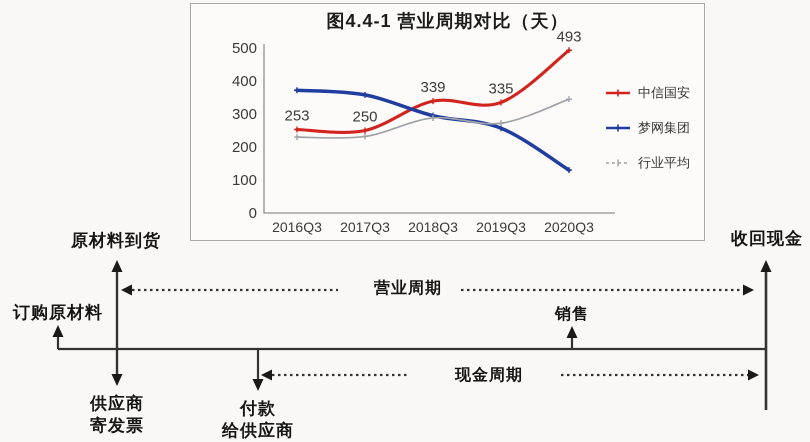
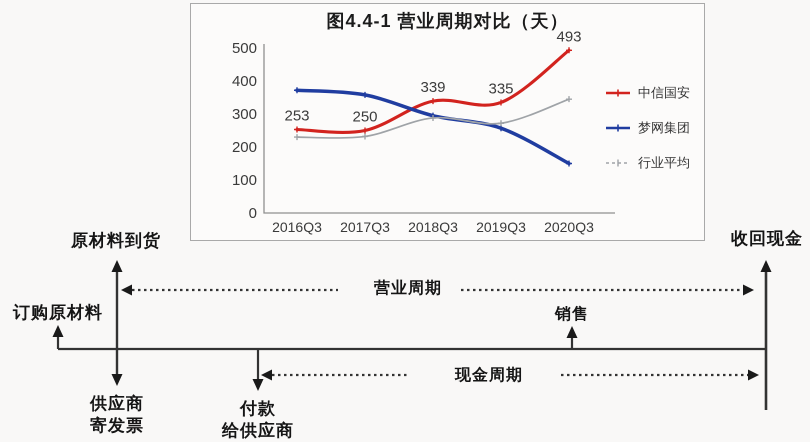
梦网集团/2020Q3: 130 -> 150
